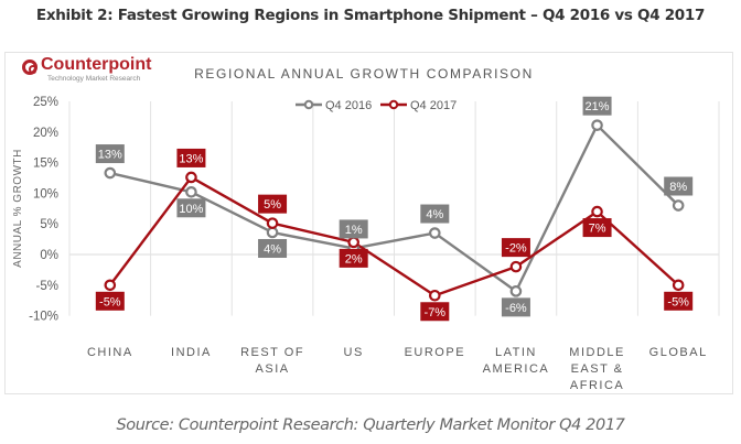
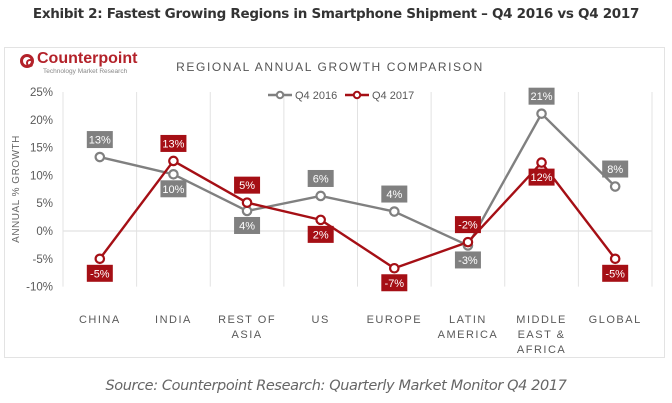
Q4 2016/US: 1% -> 6%
Q4 2016/LATIN AMERICA: -6% -> -3%
Q4 2017/MIDDLE EAST & AFRICA: 7% -> 12%
